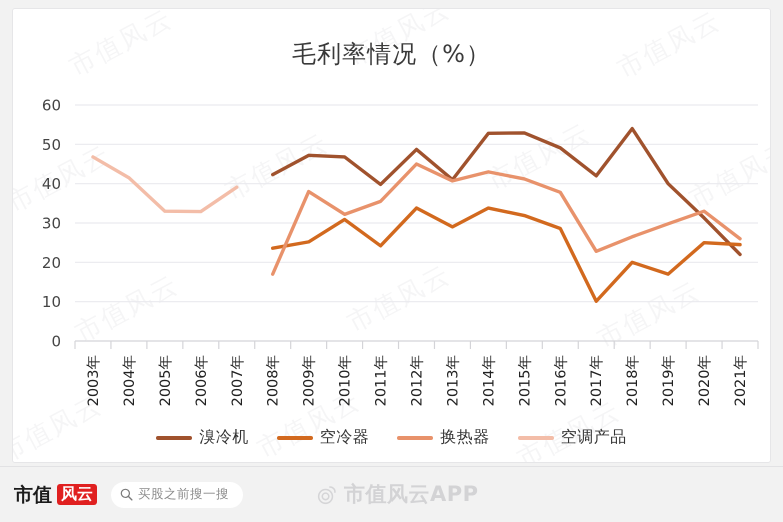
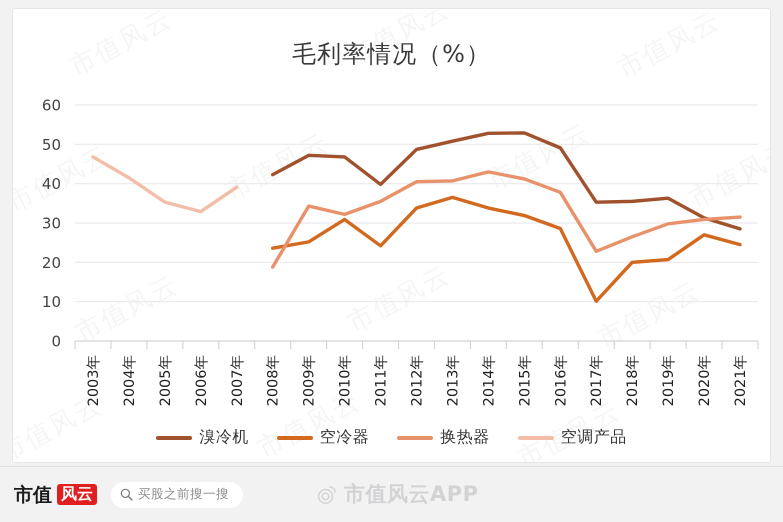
空调产品/2005年: 33 -> 35
换热器/2008年: 17 -> 19
换热器/2009年: 38 -> 34
换热器/2012年: 45 -> 40
溴冷机/2013年: 41 -> 51
空冷器/2013年: 29 -> 36
溴冷机/2017年: 42 -> 35
溴冷机/2018年: 54 -> 36
溴冷机/2019年: 40 -> 36
空冷器/2019年: 17 -> 21
空冷器/2020年: 25 -> 27
换热器/2020年: 33 -> 31
溴冷机/2021年: 22 -> 28
换热器/2021年: 26 -> 32
